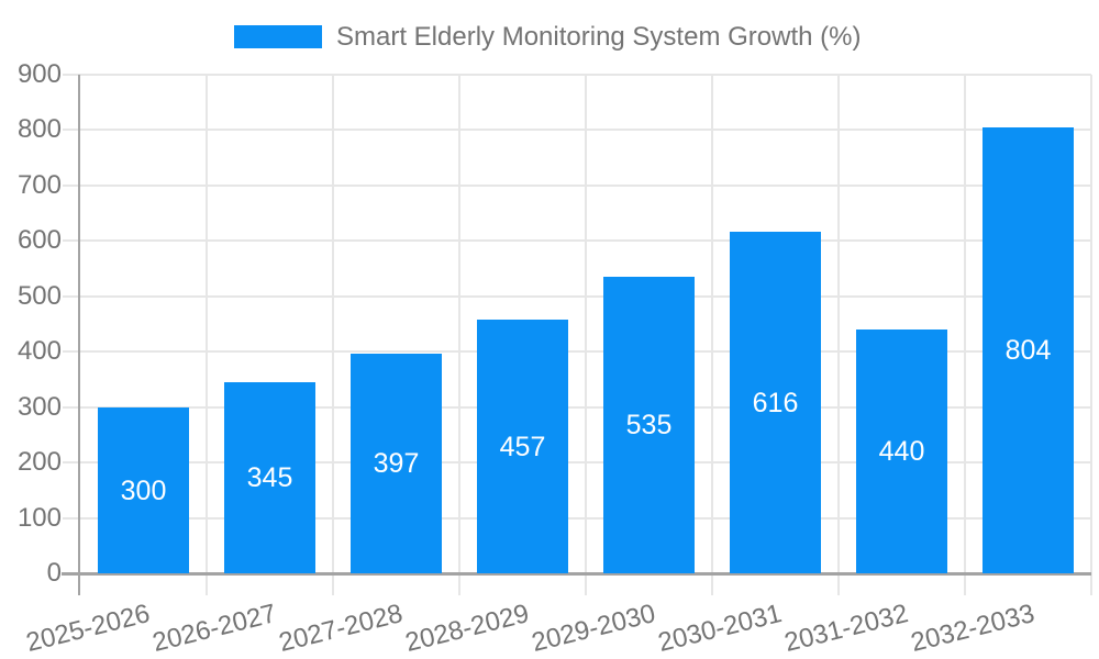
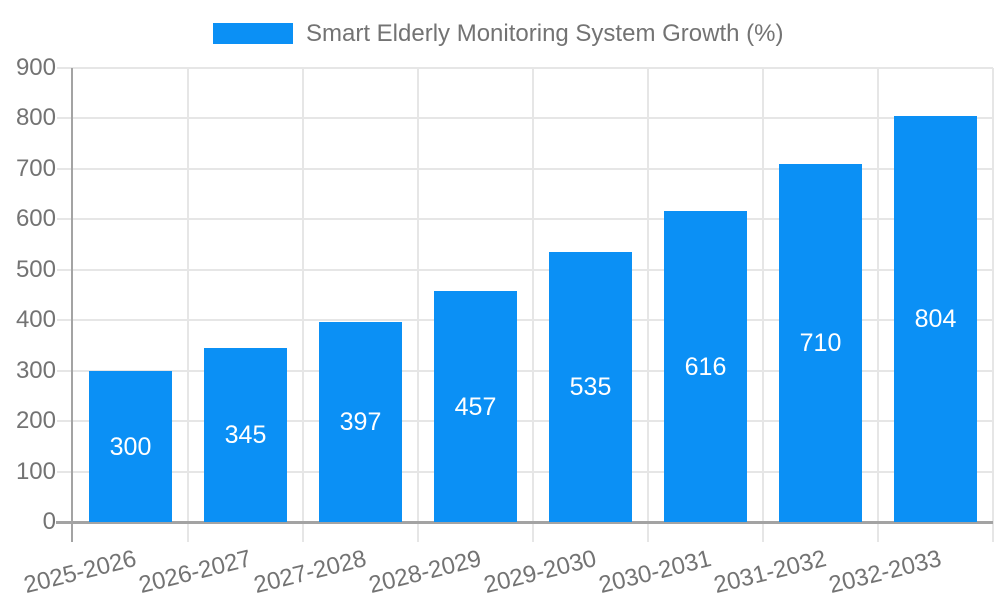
2031-2032: 440 -> 710
